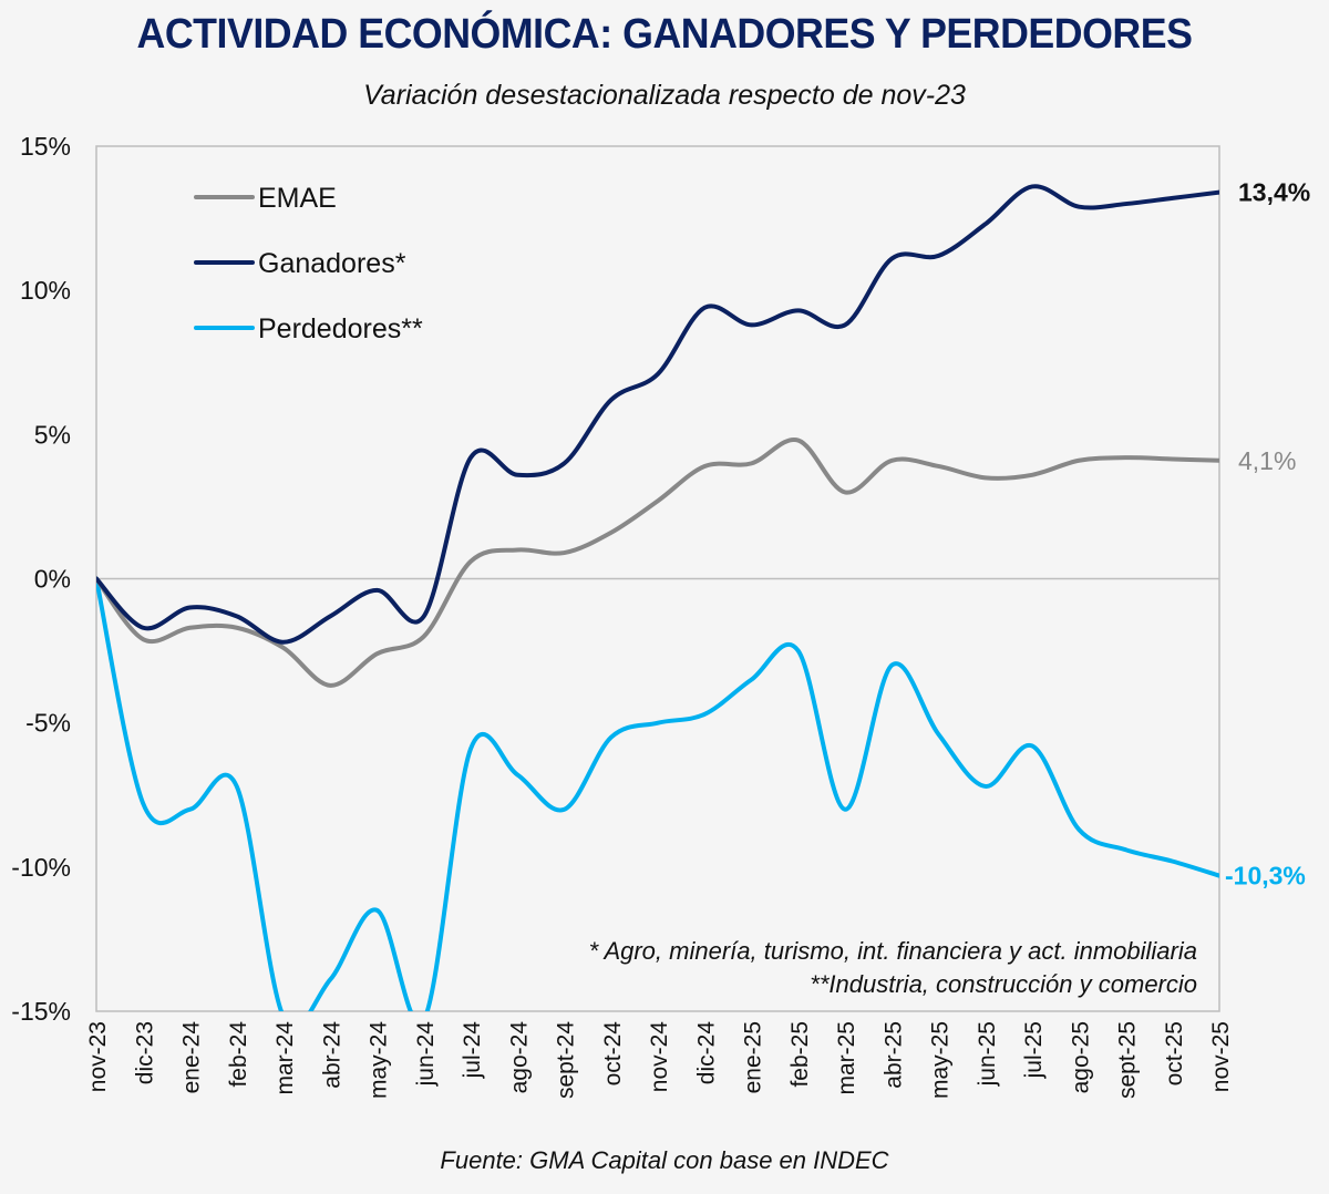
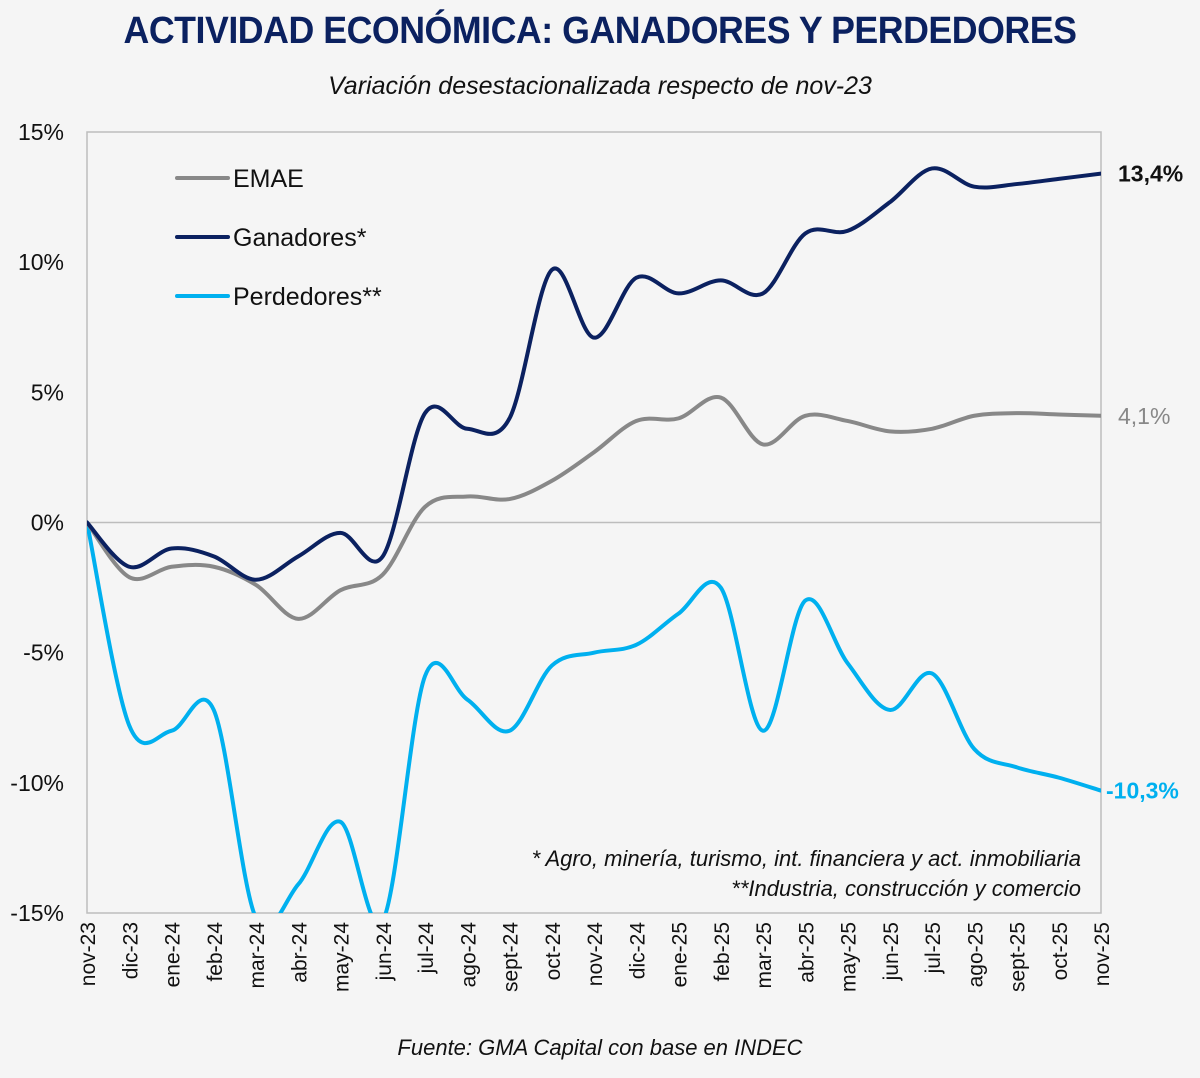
Ganadores*/oct-24: 6.2% -> 9.7%
